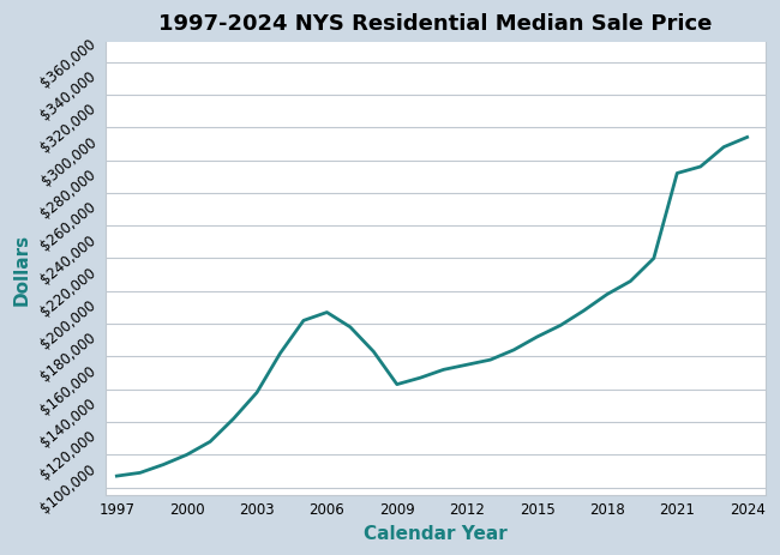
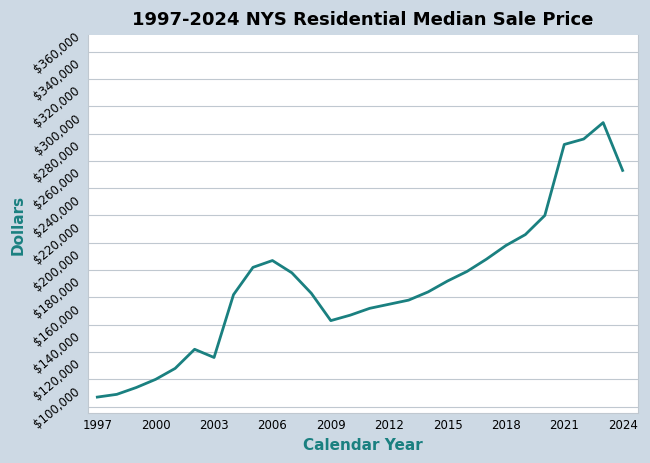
2003: $158,000 -> $136,000
2024: $314,000 -> $273,000
